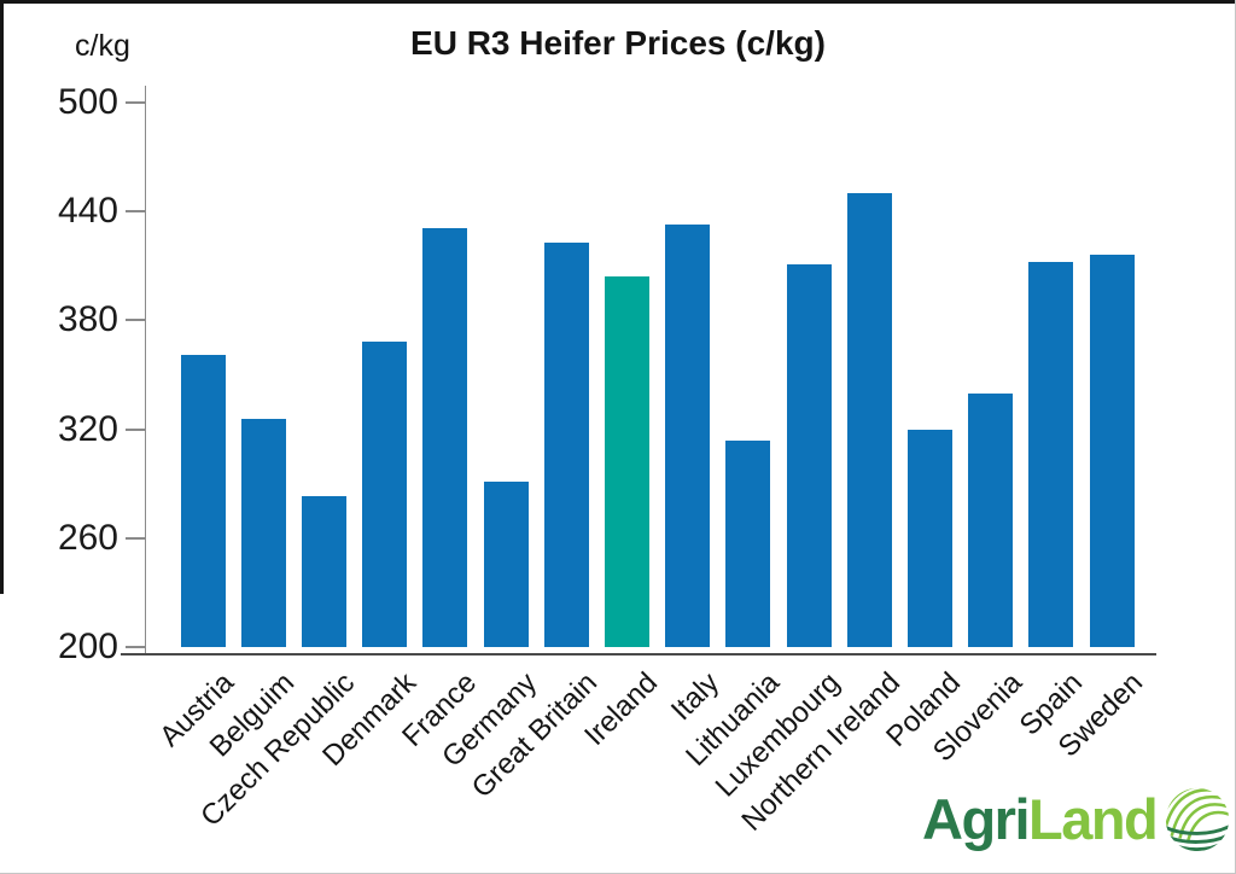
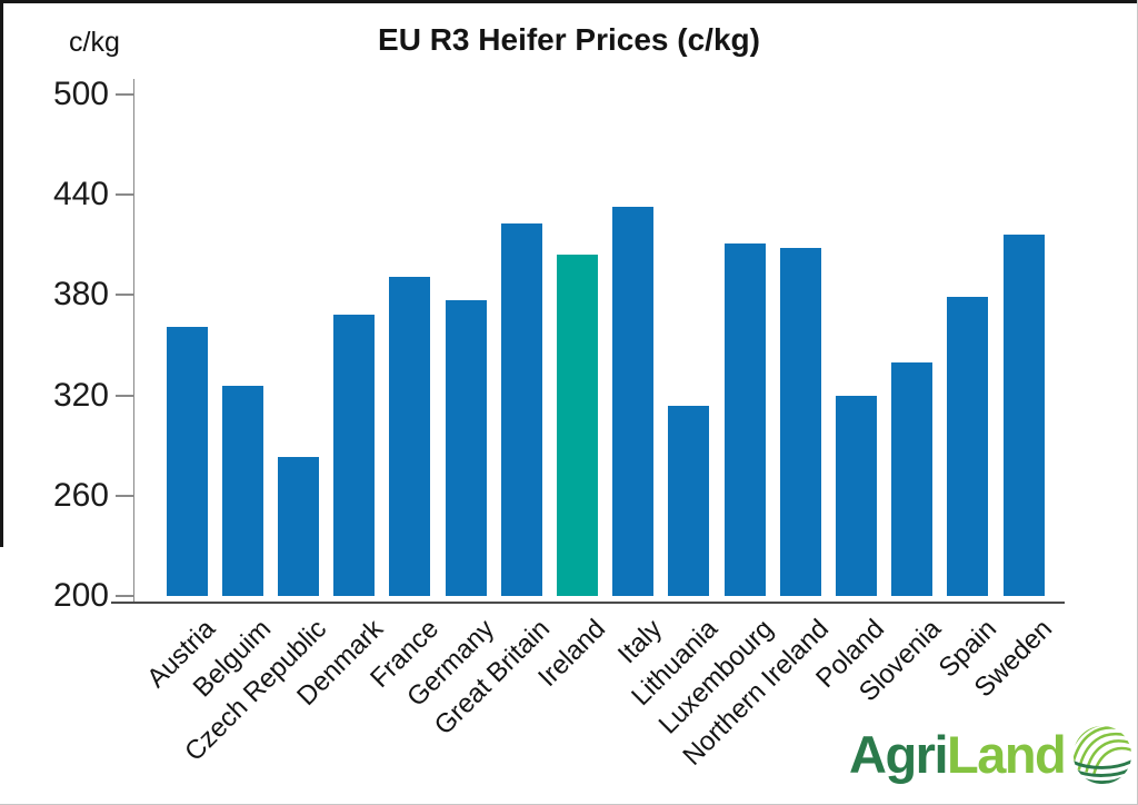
France: 431 -> 391
Germany: 291 -> 377
Northern Ireland: 450 -> 408
Spain: 412 -> 379
